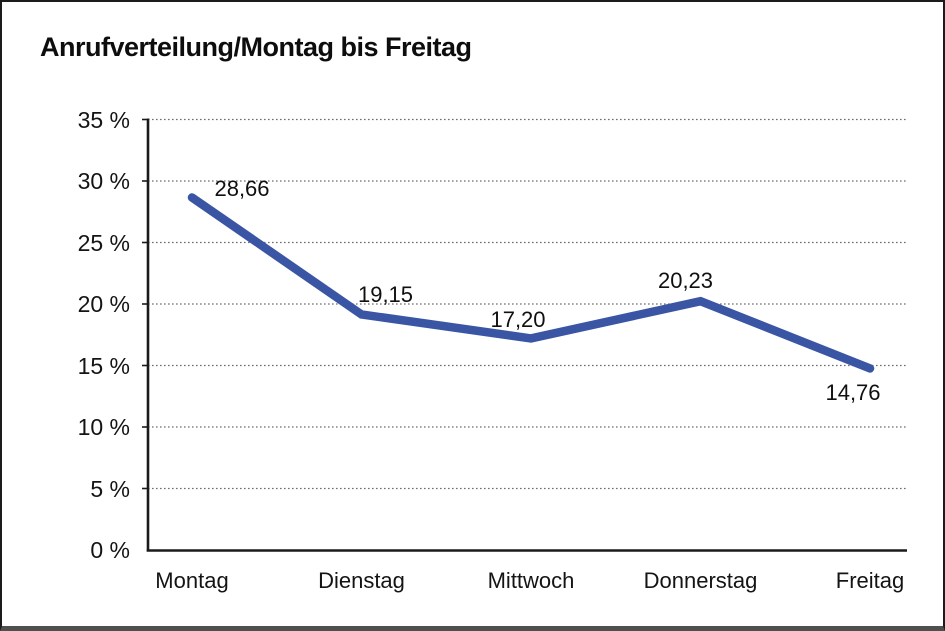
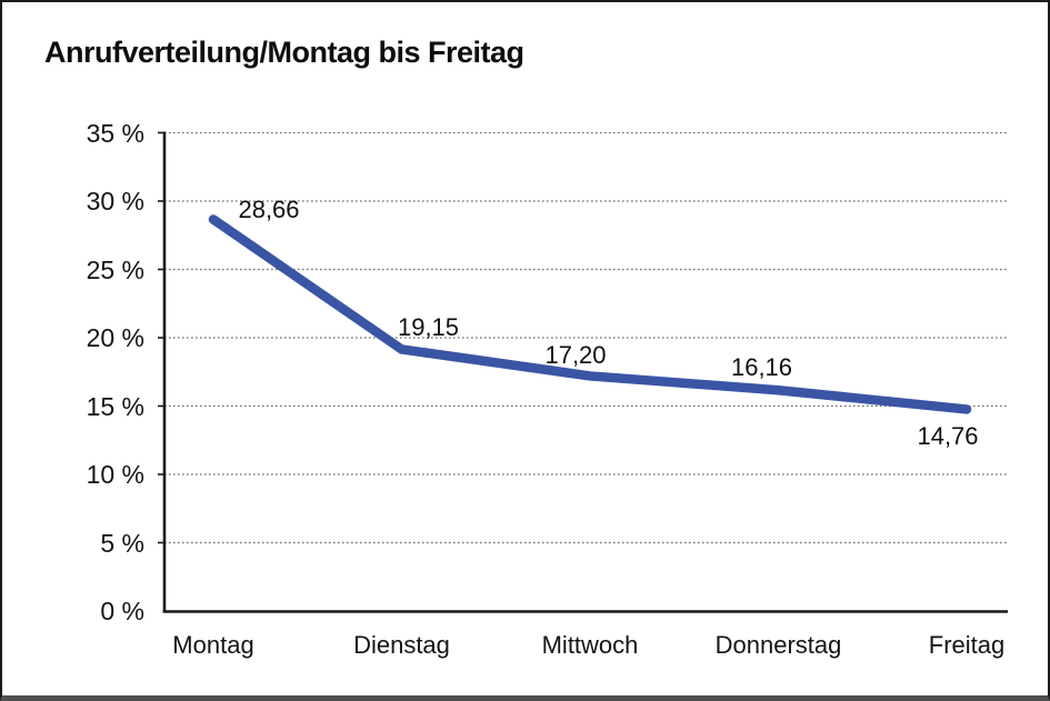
Donnerstag: 20,23 -> 16,16
